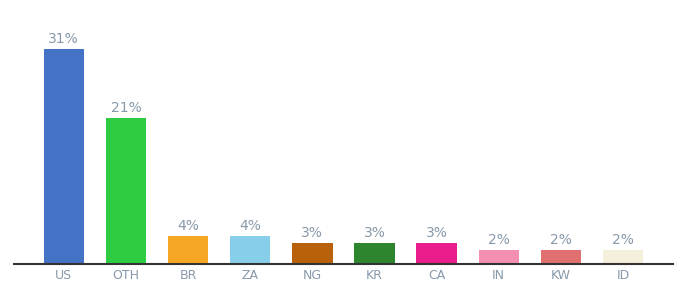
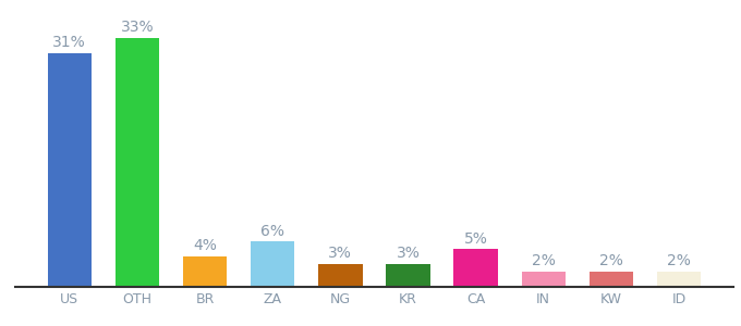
OTH: 21% -> 33%
ZA: 4% -> 6%
CA: 3% -> 5%
